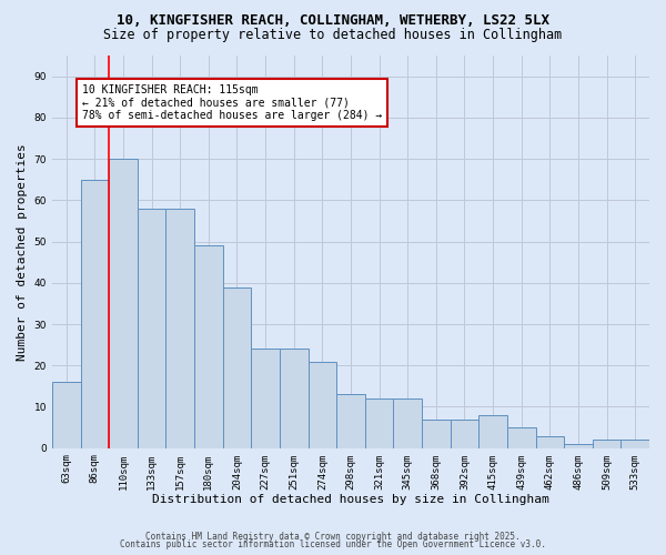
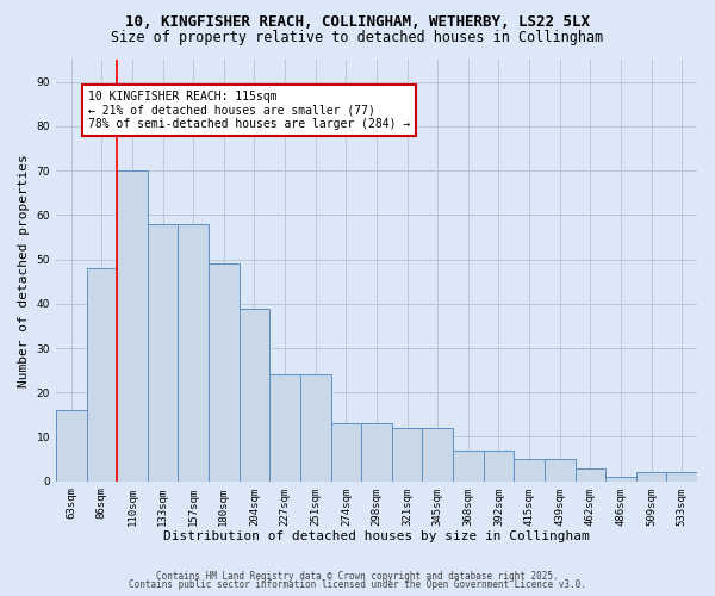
86sqm: 65 -> 48
274sqm: 21 -> 13
415sqm: 8 -> 5
